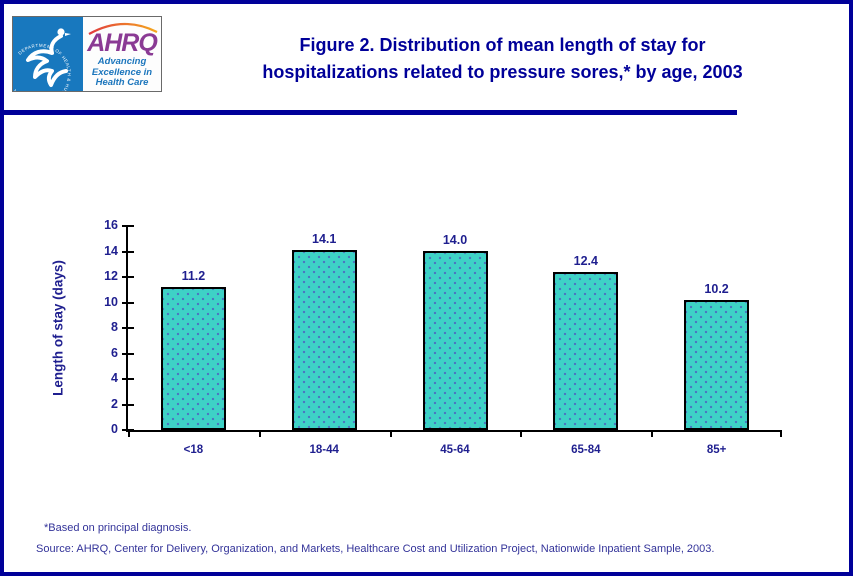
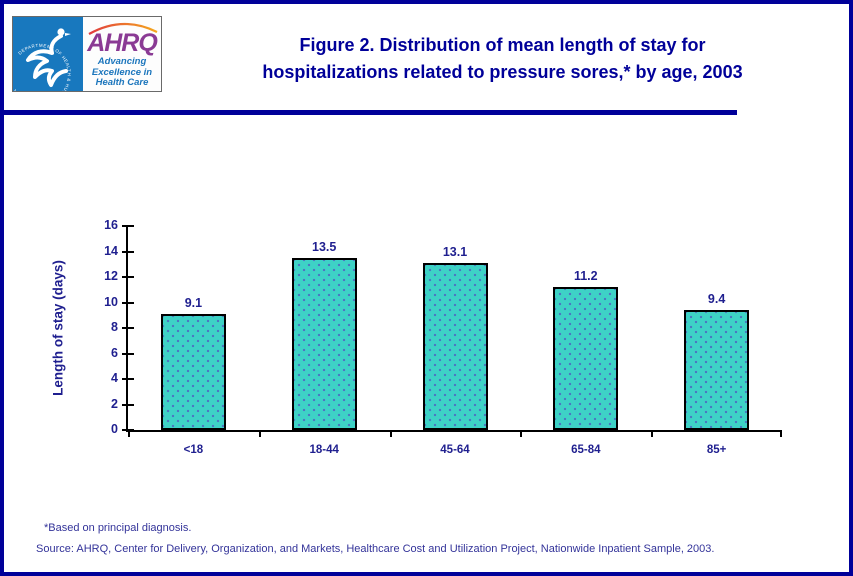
<18: 11.2 -> 9.1
18-44: 14.1 -> 13.5
45-64: 14.0 -> 13.1
65-84: 12.4 -> 11.2
85+: 10.2 -> 9.4
